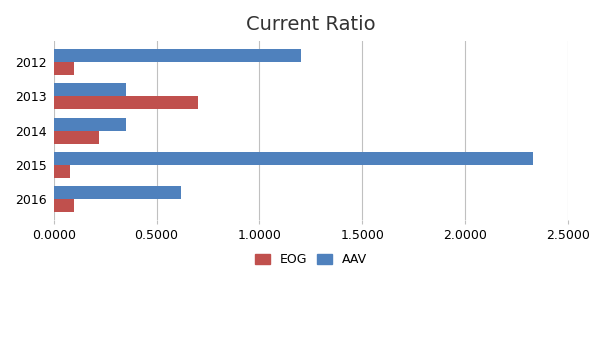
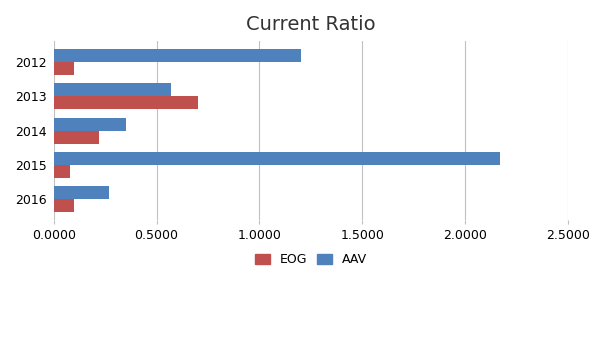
AAV/2013: 0.35 -> 0.57
AAV/2015: 2.33 -> 2.17
AAV/2016: 0.62 -> 0.27
